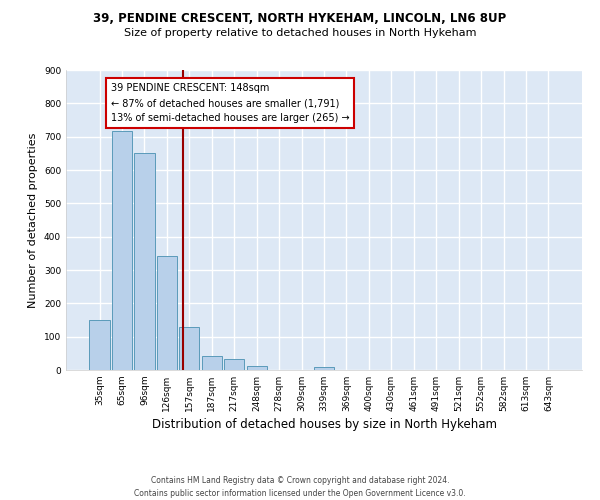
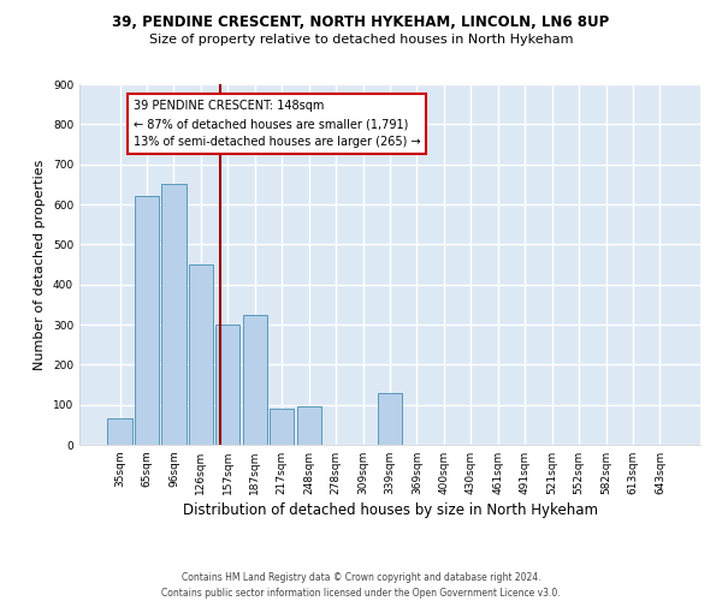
35sqm: 150 -> 65
65sqm: 718 -> 620
126sqm: 343 -> 450
157sqm: 130 -> 300
187sqm: 42 -> 325
217sqm: 32 -> 90
248sqm: 12 -> 95
339sqm: 9 -> 130
